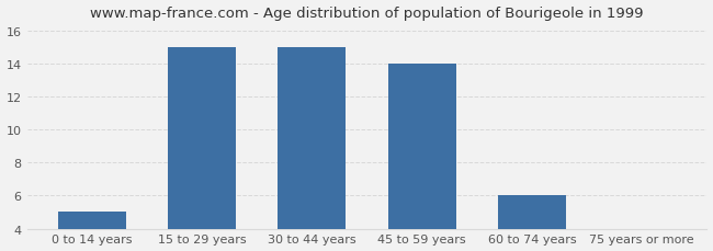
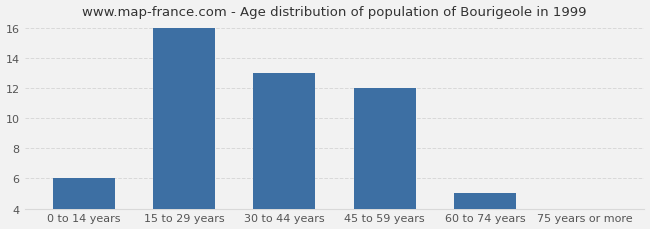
0 to 14 years: 5 -> 6
15 to 29 years: 15 -> 16
30 to 44 years: 15 -> 13
45 to 59 years: 14 -> 12
60 to 74 years: 6 -> 5
